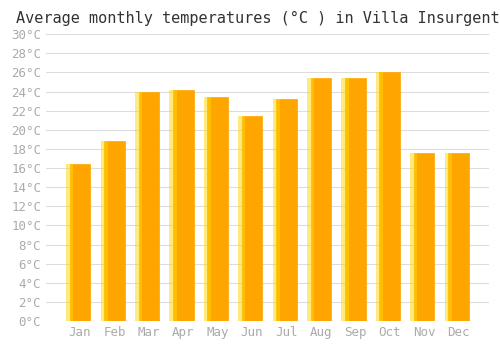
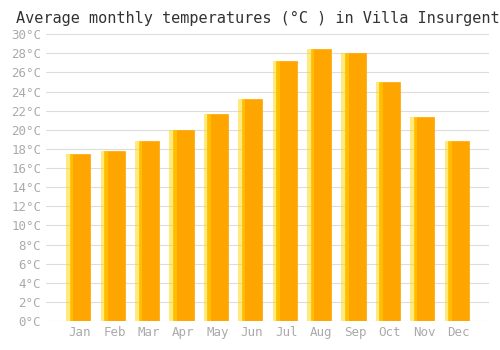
Jan: 16.4°C -> 17.5°C
Feb: 18.8°C -> 17.8°C
Mar: 24.0°C -> 18.8°C
Apr: 24.2°C -> 20.0°C
May: 23.4°C -> 21.7°C
Jun: 21.4°C -> 23.2°C
Jul: 23.2°C -> 27.2°C
Aug: 25.4°C -> 28.5°C
Sep: 25.4°C -> 28.0°C
Oct: 26.0°C -> 25.0°C
Nov: 17.6°C -> 21.3°C
Dec: 17.6°C -> 18.8°C
